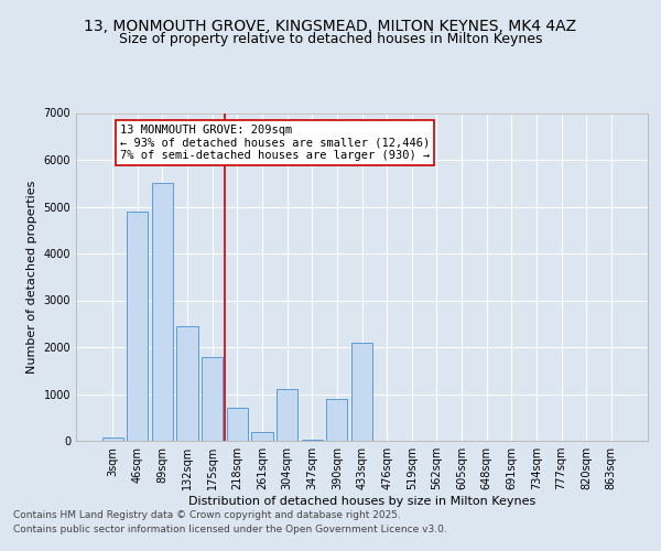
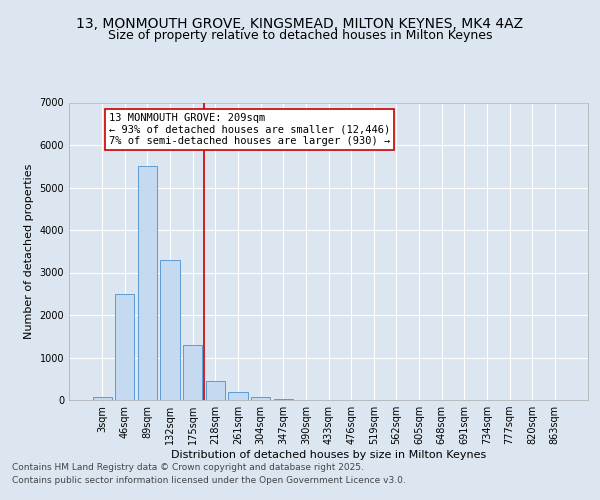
46sqm: 4900 -> 2500
132sqm: 2450 -> 3300
175sqm: 1800 -> 1300
218sqm: 700 -> 450
304sqm: 1100 -> 80
390sqm: 900 -> 10
433sqm: 2100 -> 0
